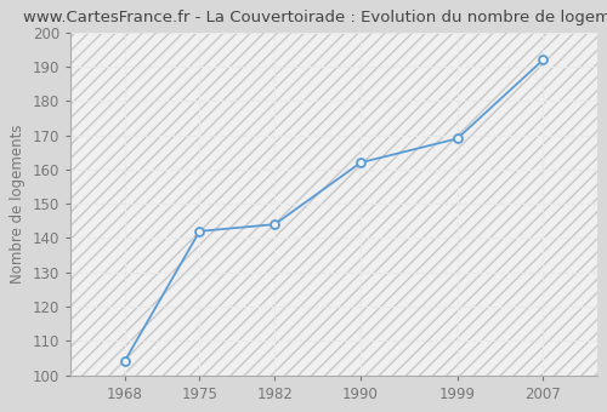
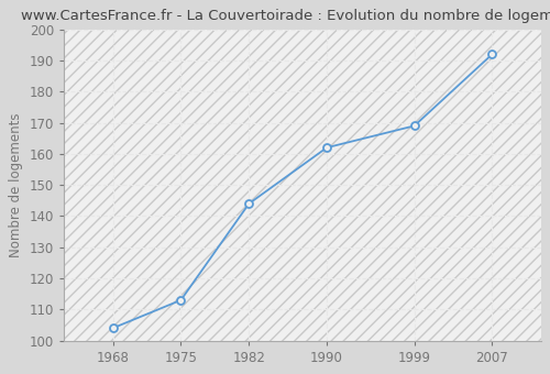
1975: 142 -> 113
